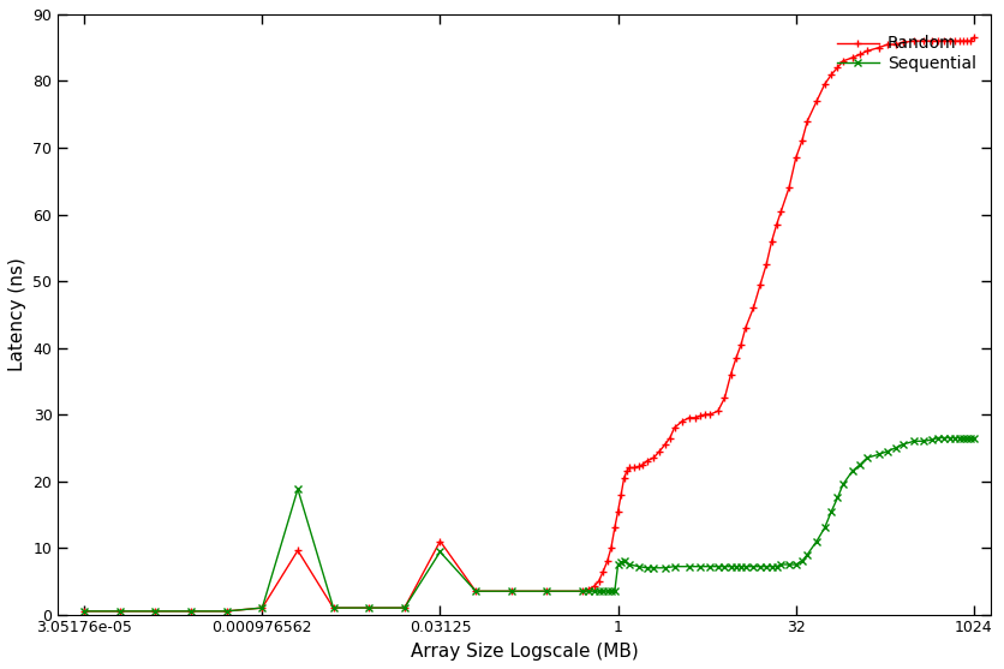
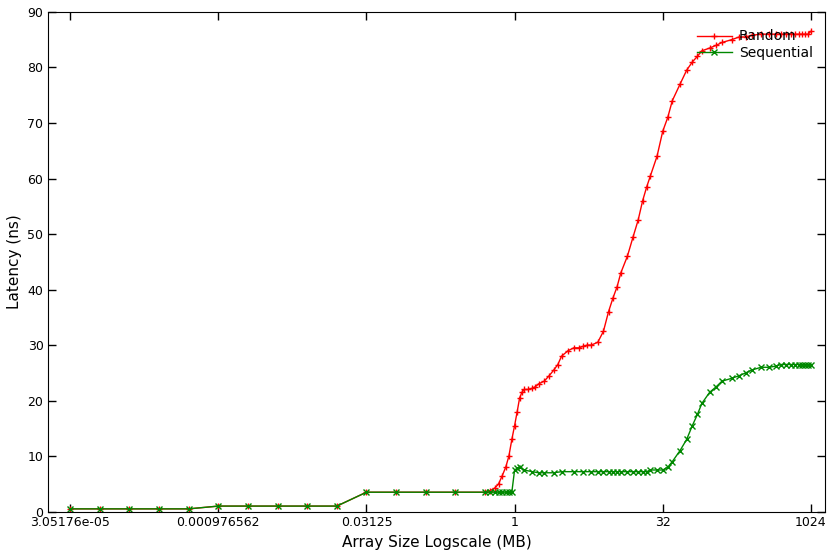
Random/0.000976562: 9.6 -> 1.0
Sequential/0.000976562: 18.8 -> 1.0
Random/0.03125: 11.0 -> 3.5
Sequential/0.03125: 9.4 -> 3.5
